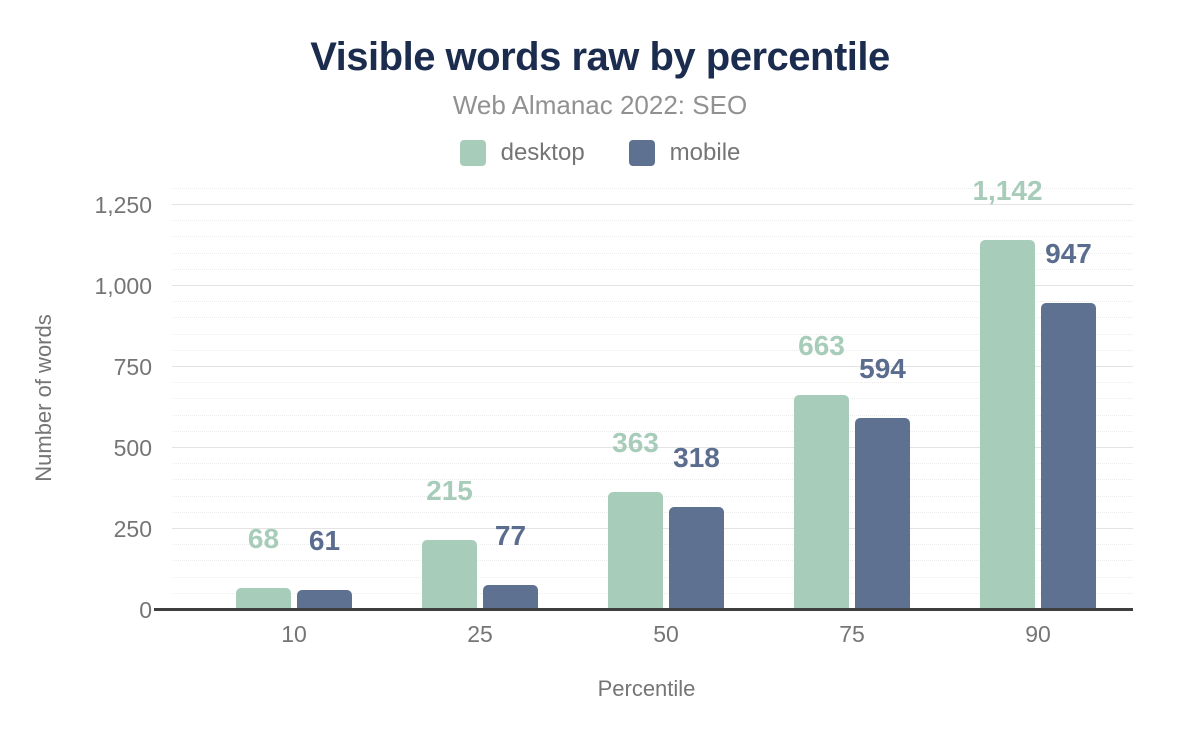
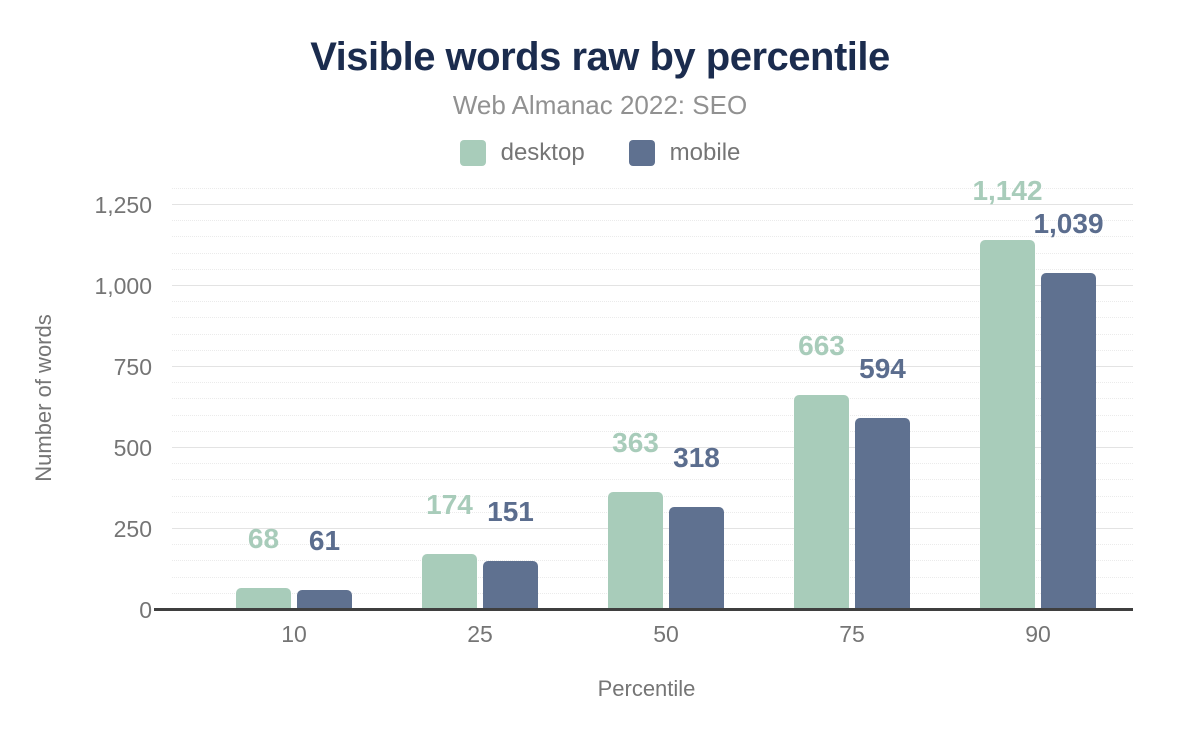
desktop/25: 215 -> 174
mobile/25: 77 -> 151
mobile/90: 947 -> 1,039
